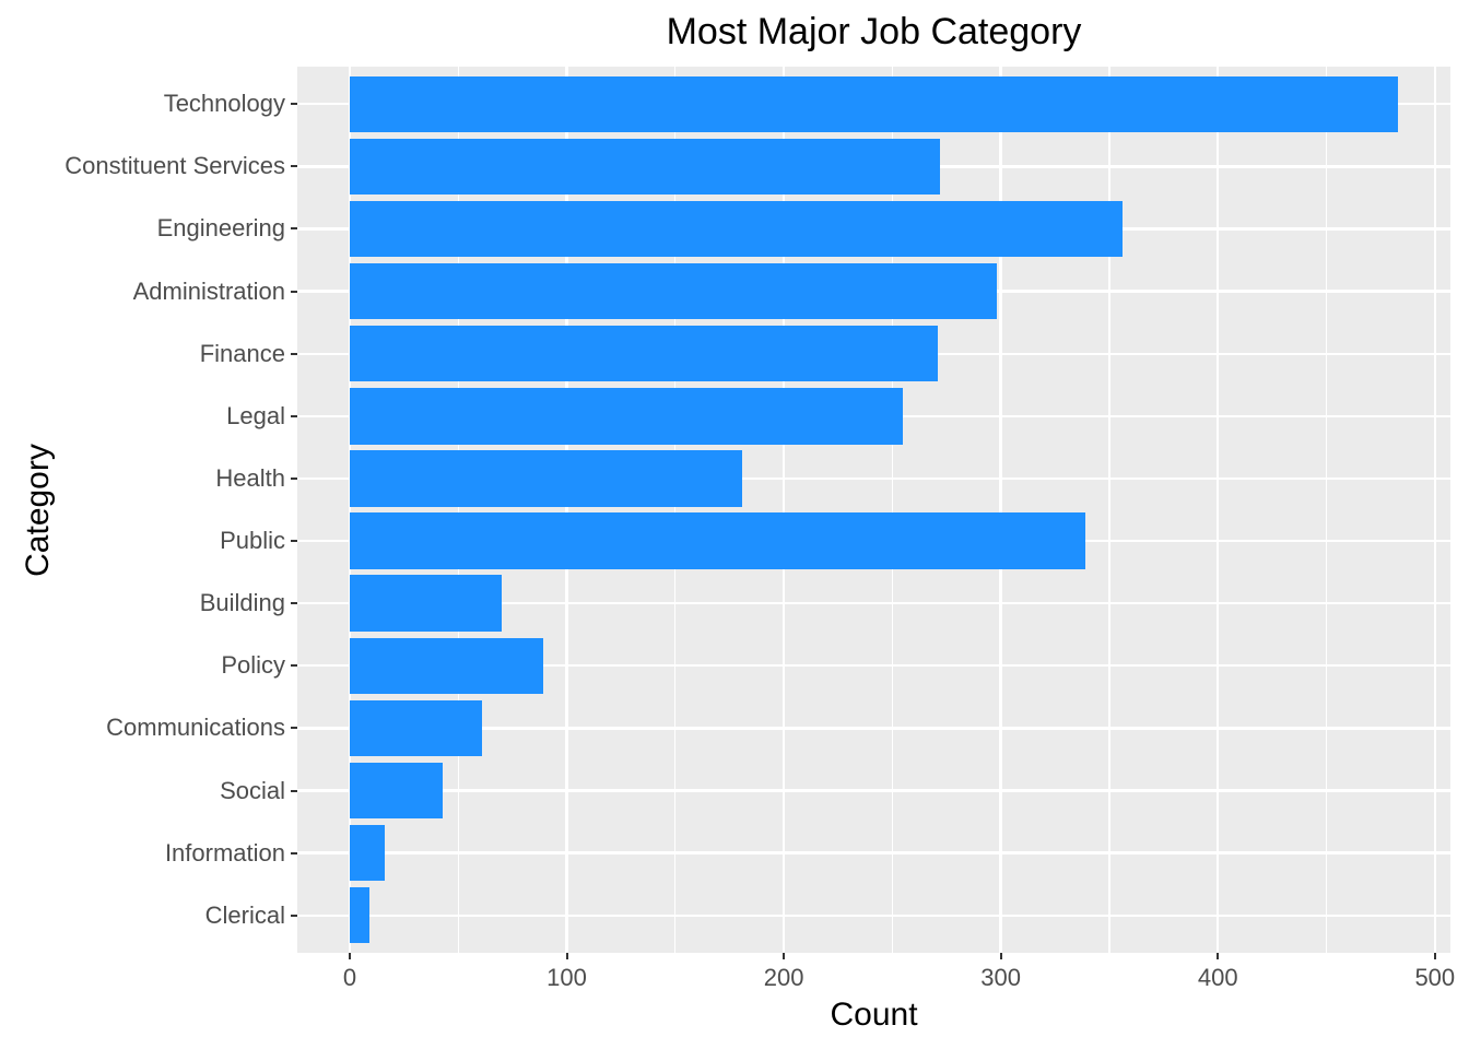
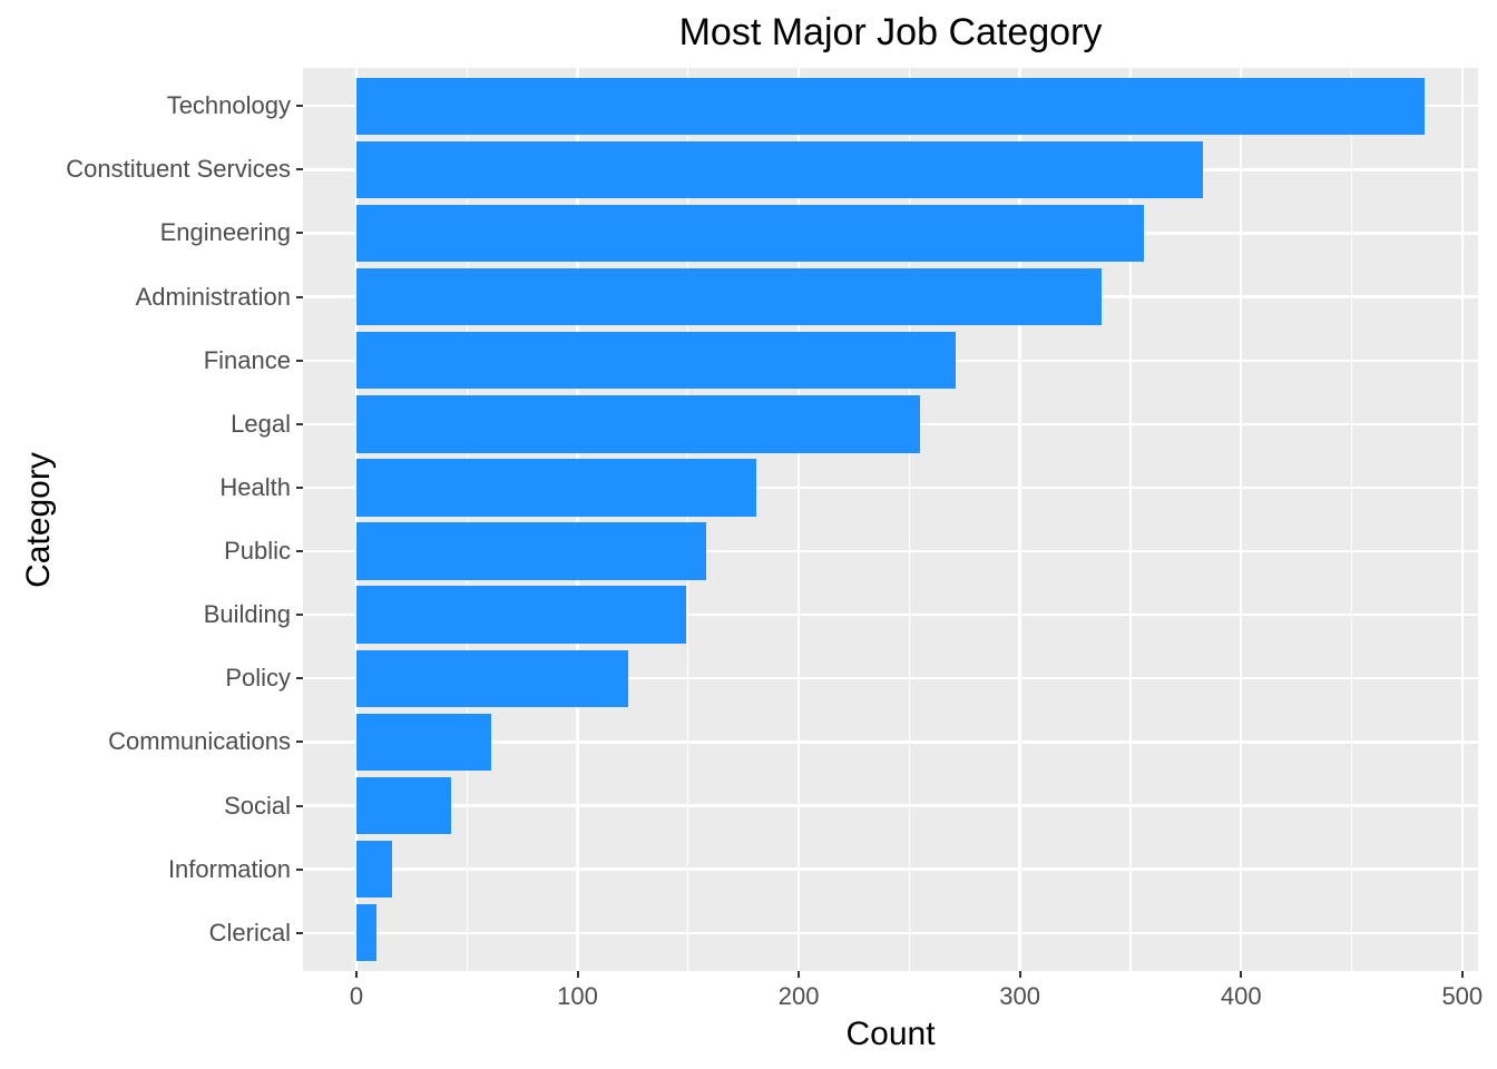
Constituent Services: 272 -> 383
Administration: 298 -> 337
Public: 339 -> 158
Building: 70 -> 149
Policy: 89 -> 123
